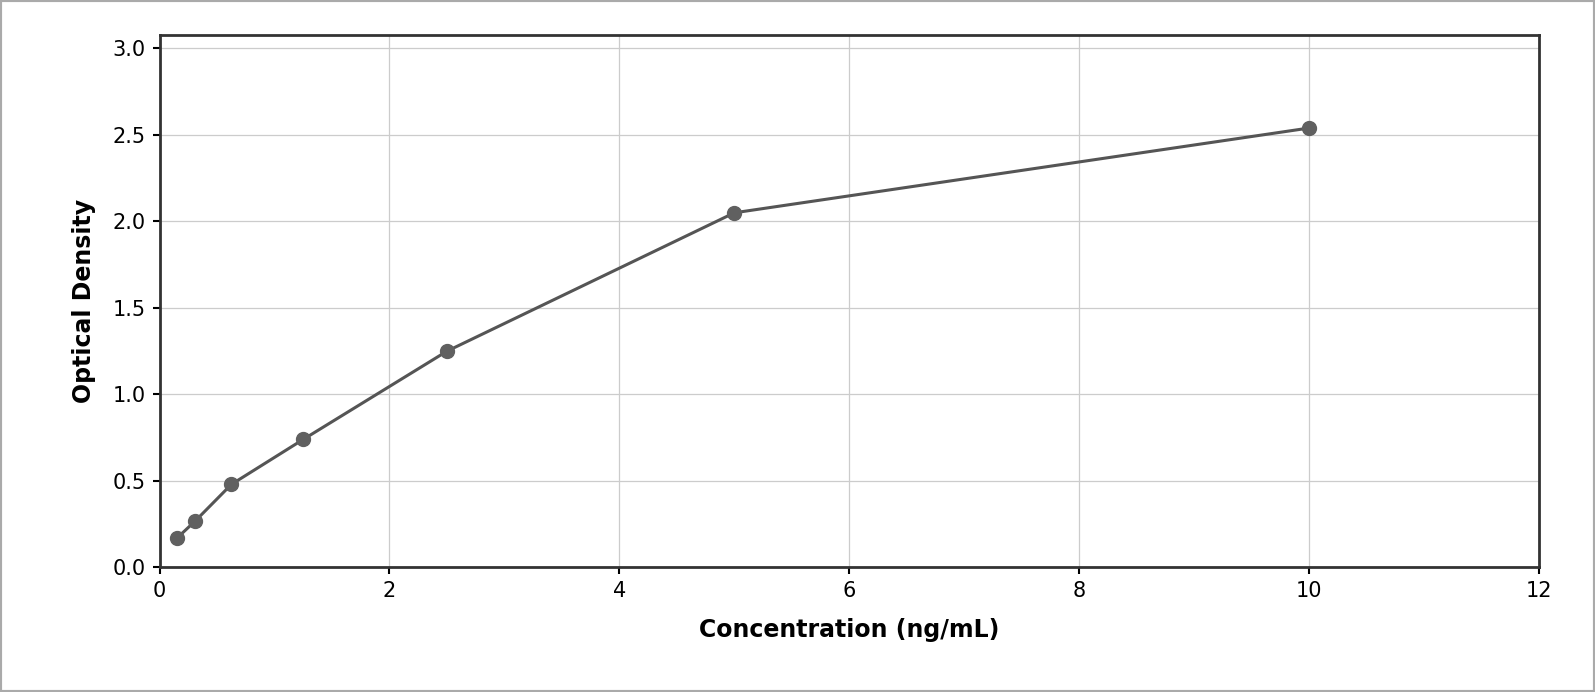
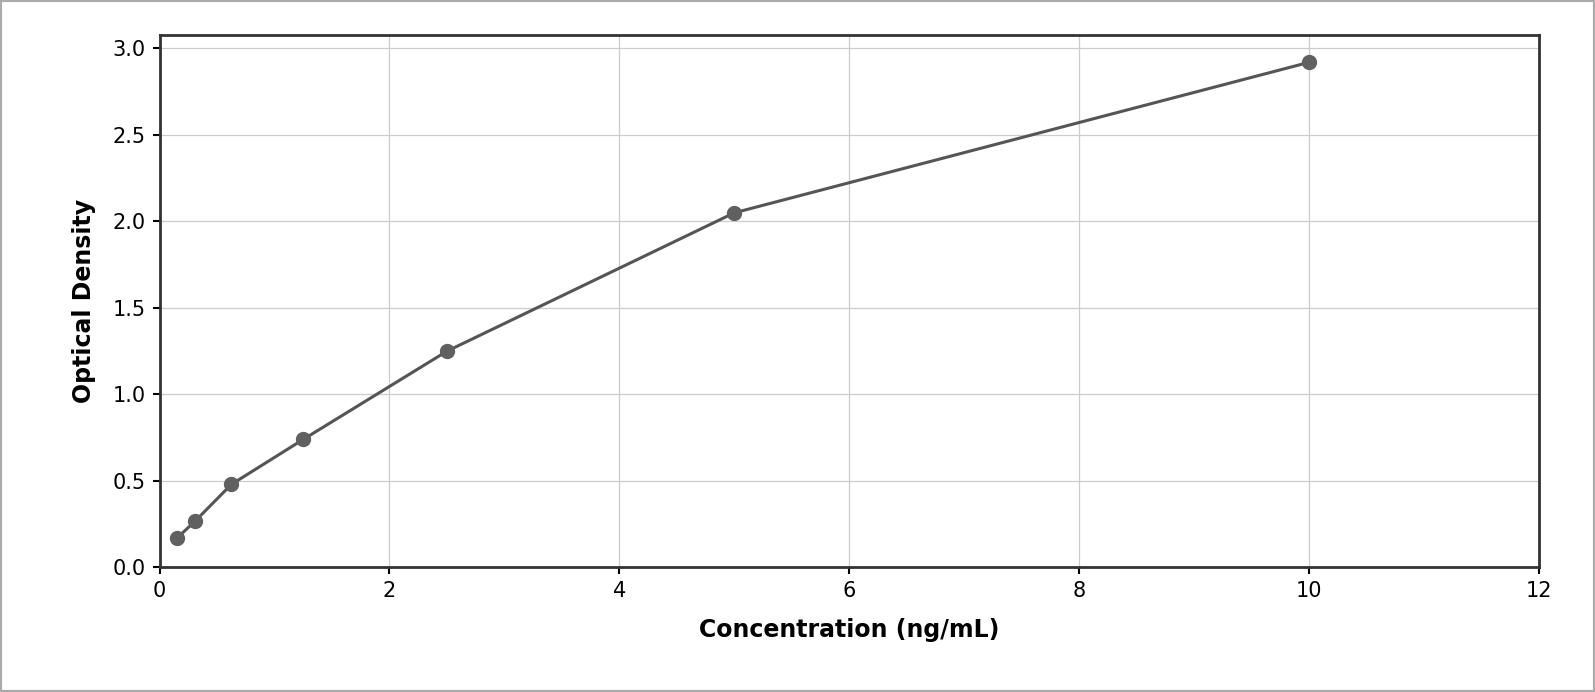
10: 2.54 -> 2.92
